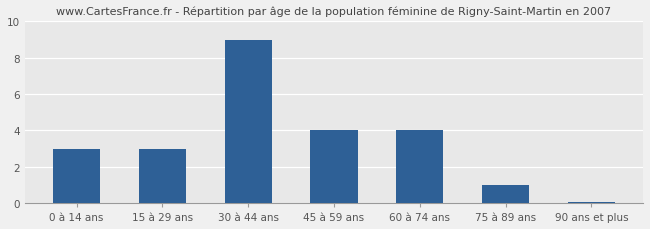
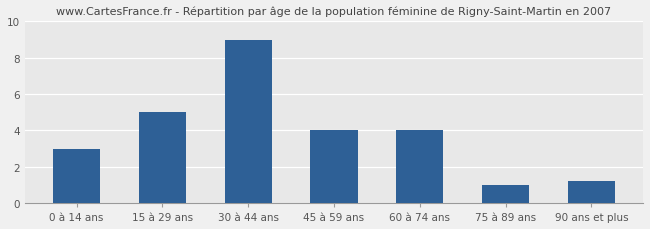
15 à 29 ans: 3.0 -> 5.0
90 ans et plus: 0.1 -> 1.2
